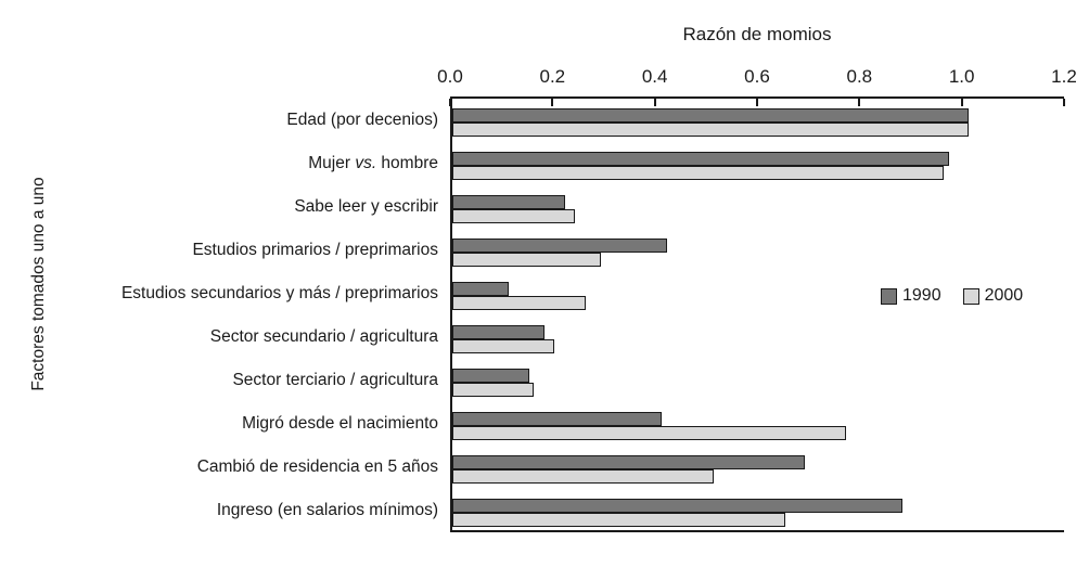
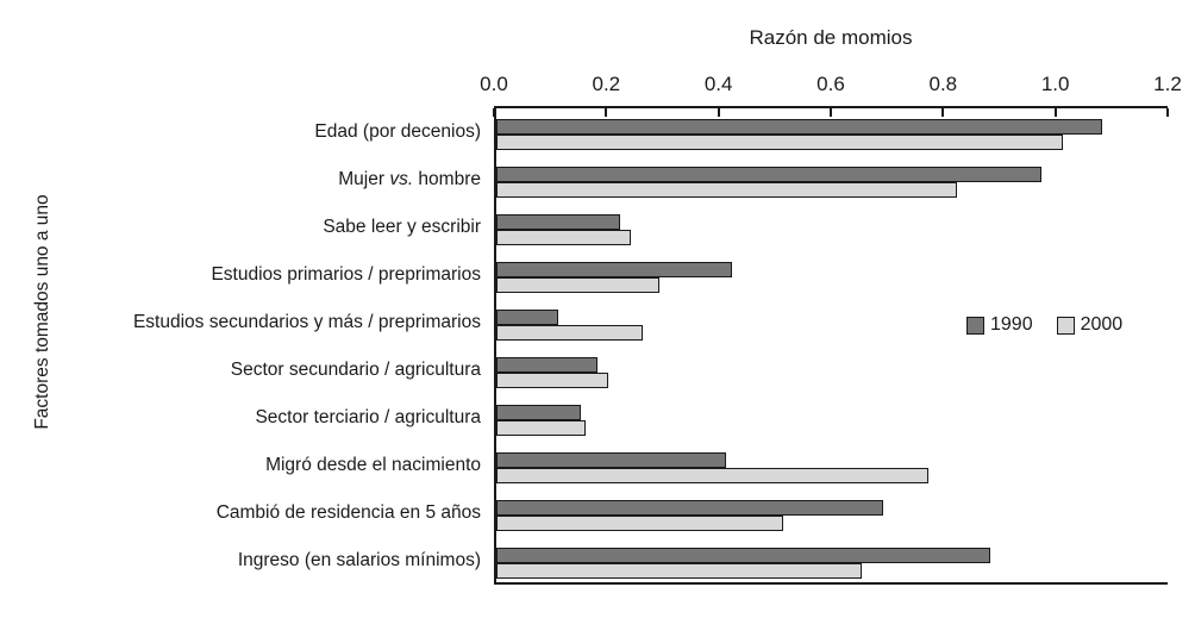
1990/Edad (por decenios): 1.01 -> 1.08
2000/Mujer vs. hombre: 0.96 -> 0.82
